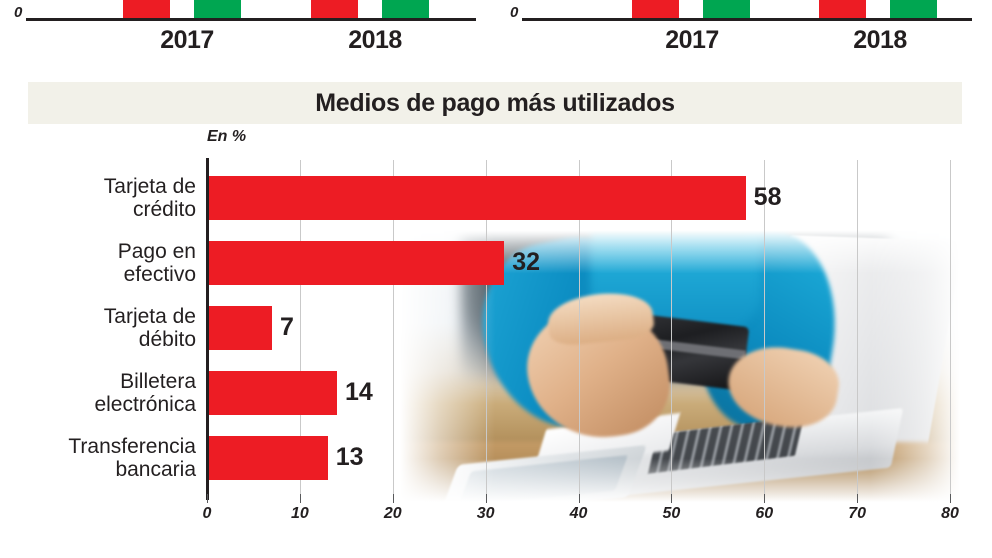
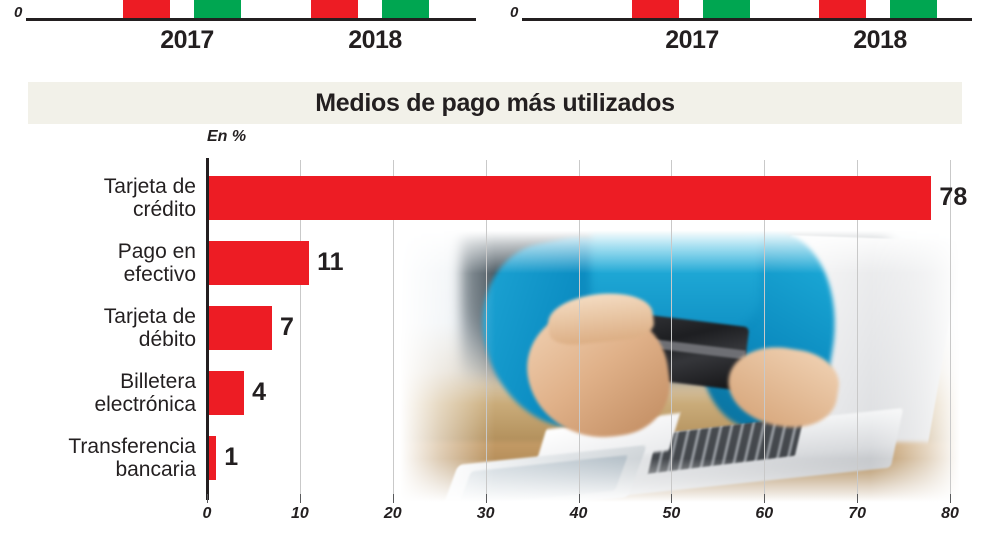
Tarjeta de crédito: 58 -> 78
Pago en efectivo: 32 -> 11
Billetera electrónica: 14 -> 4
Transferencia bancaria: 13 -> 1
